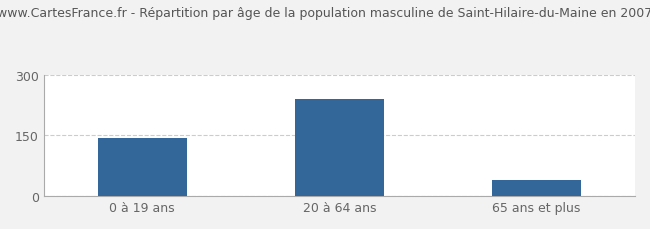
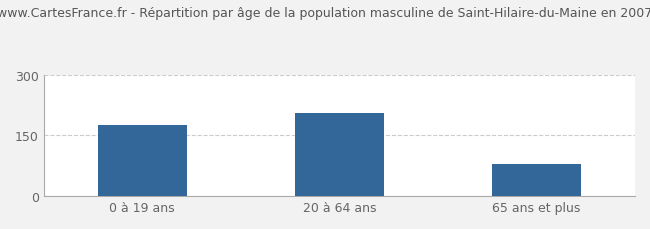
0 à 19 ans: 143 -> 175
20 à 64 ans: 241 -> 205
65 ans et plus: 40 -> 80
